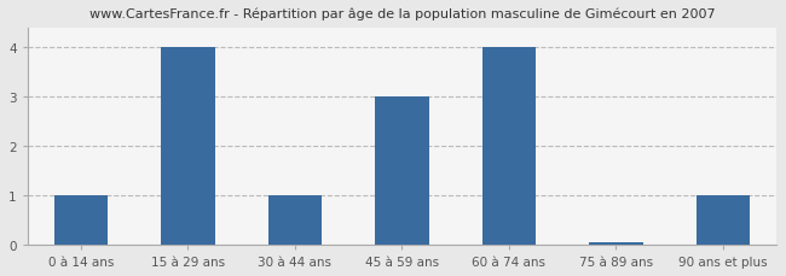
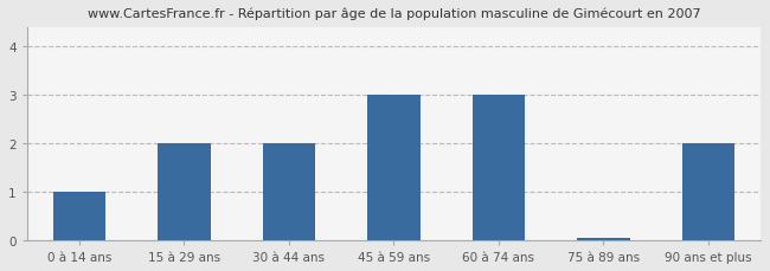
15 à 29 ans: 4.00 -> 2.00
30 à 44 ans: 1.00 -> 2.00
60 à 74 ans: 4.00 -> 3.00
90 ans et plus: 1.00 -> 2.00
